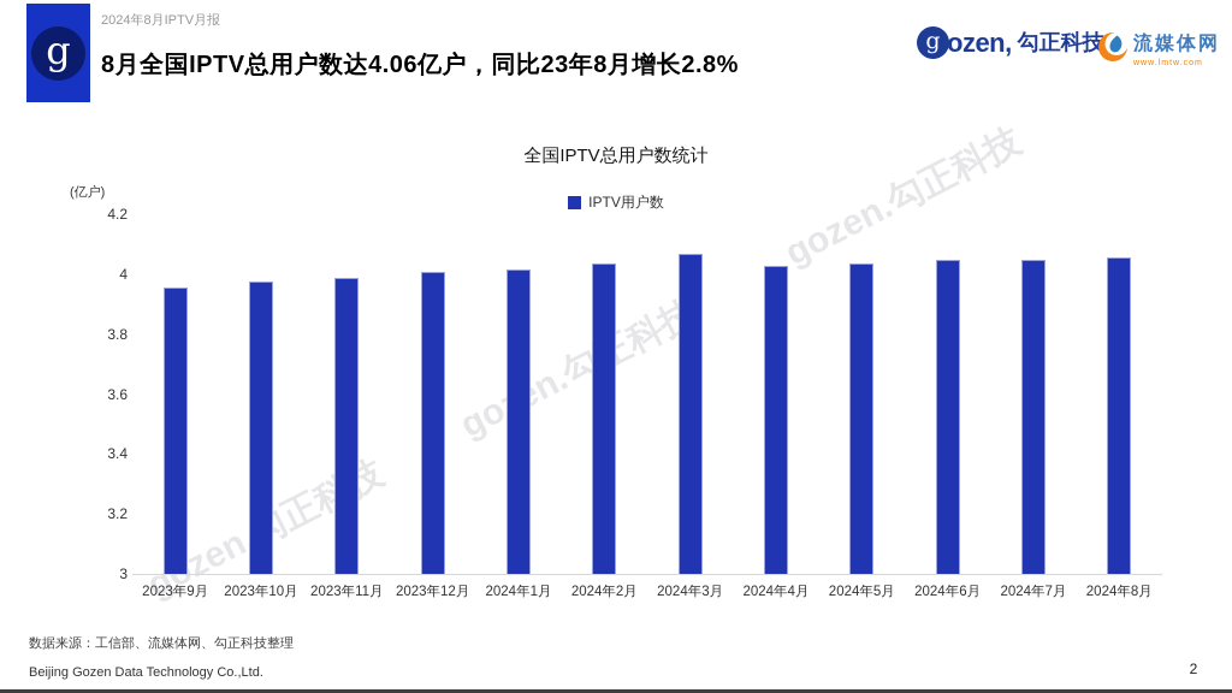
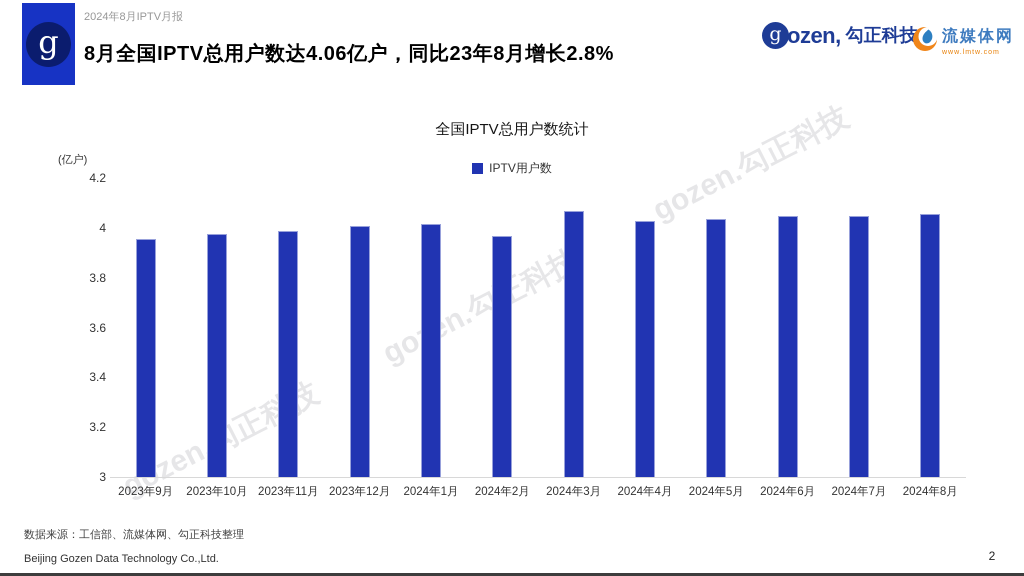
2024年2月: 4.04 -> 3.97
